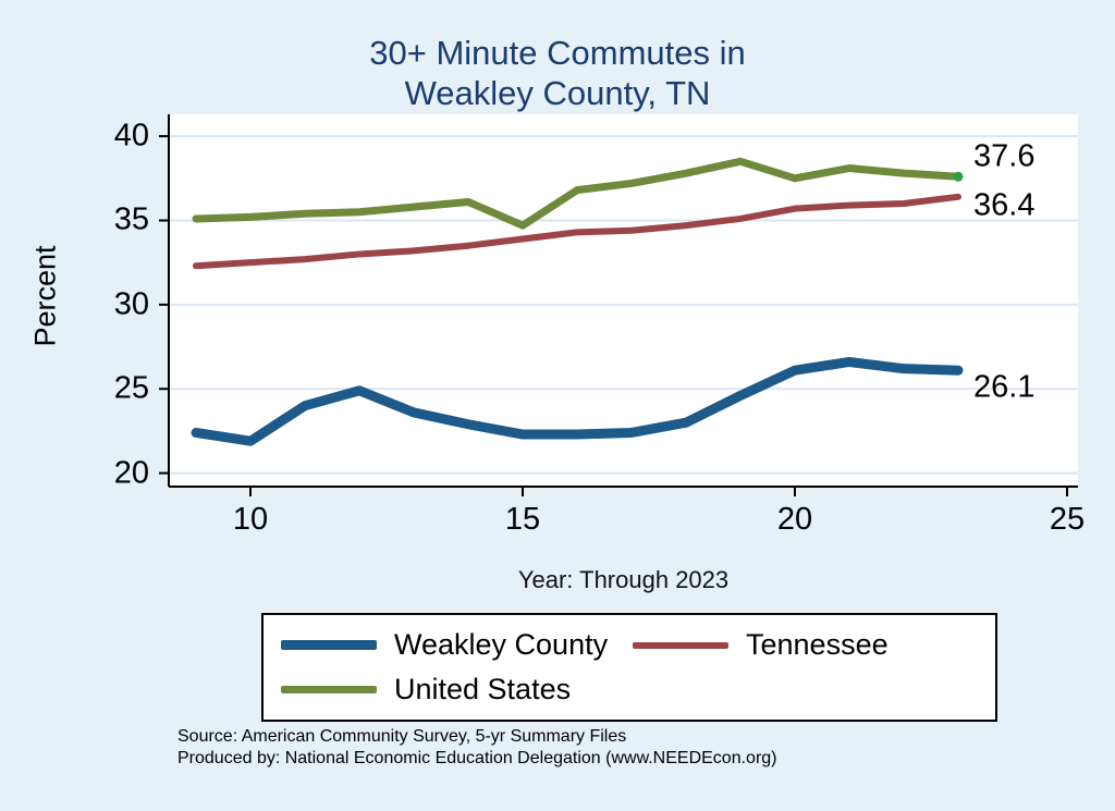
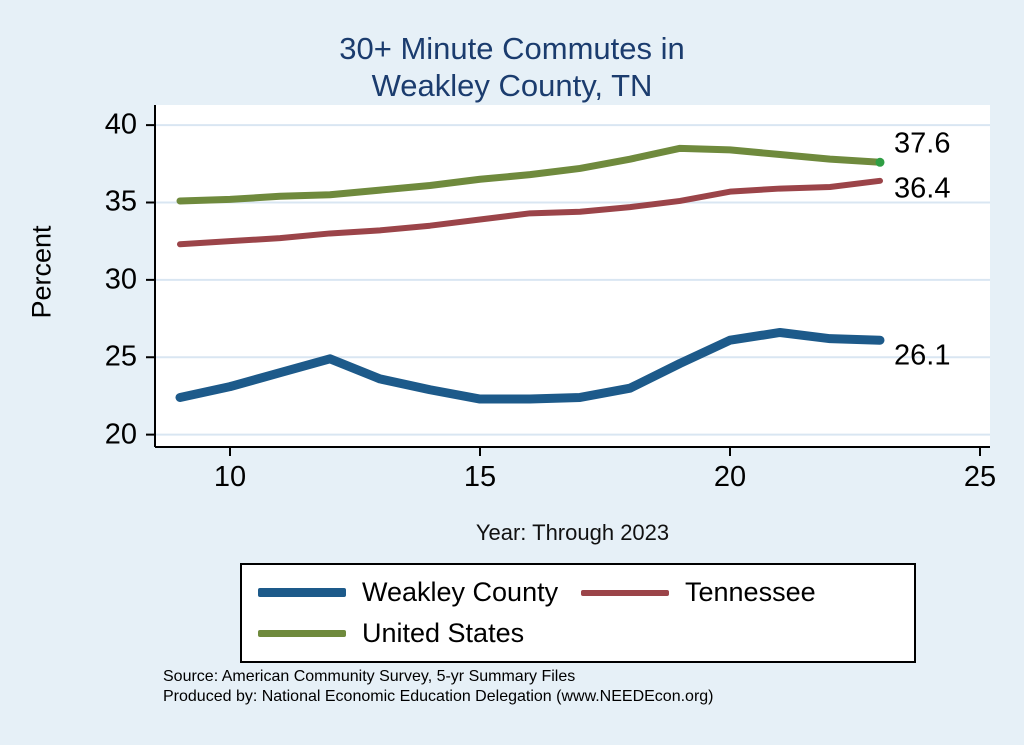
Weakley County/10: 21.9 -> 23.1
United States/15: 34.7 -> 36.5
United States/20: 37.5 -> 38.4
